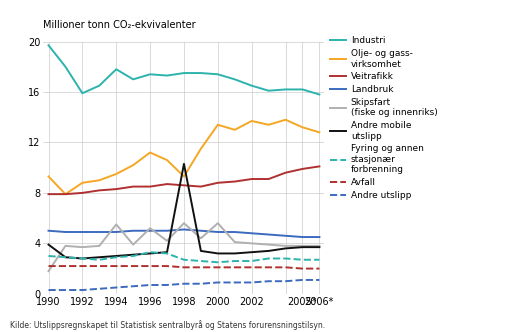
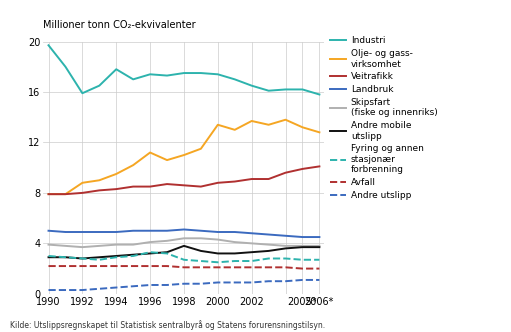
Olje- og gass- virksomhet/1990: 9.3 -> 7.9
Skipsfart (fiske og innenriks)/1990: 1.8 -> 3.9
Andre mobile utslipp/1990: 3.9 -> 2.9
Skipsfart (fiske og innenriks)/1994: 5.5 -> 3.9
Skipsfart (fiske og innenriks)/1996: 5.2 -> 4.1
Olje- og gass- virksomhet/1998: 9.3 -> 11.0
Skipsfart (fiske og innenriks)/1998: 5.6 -> 4.4
Andre mobile utslipp/1998: 10.3 -> 3.8
Skipsfart (fiske og innenriks)/2000: 5.6 -> 4.3
